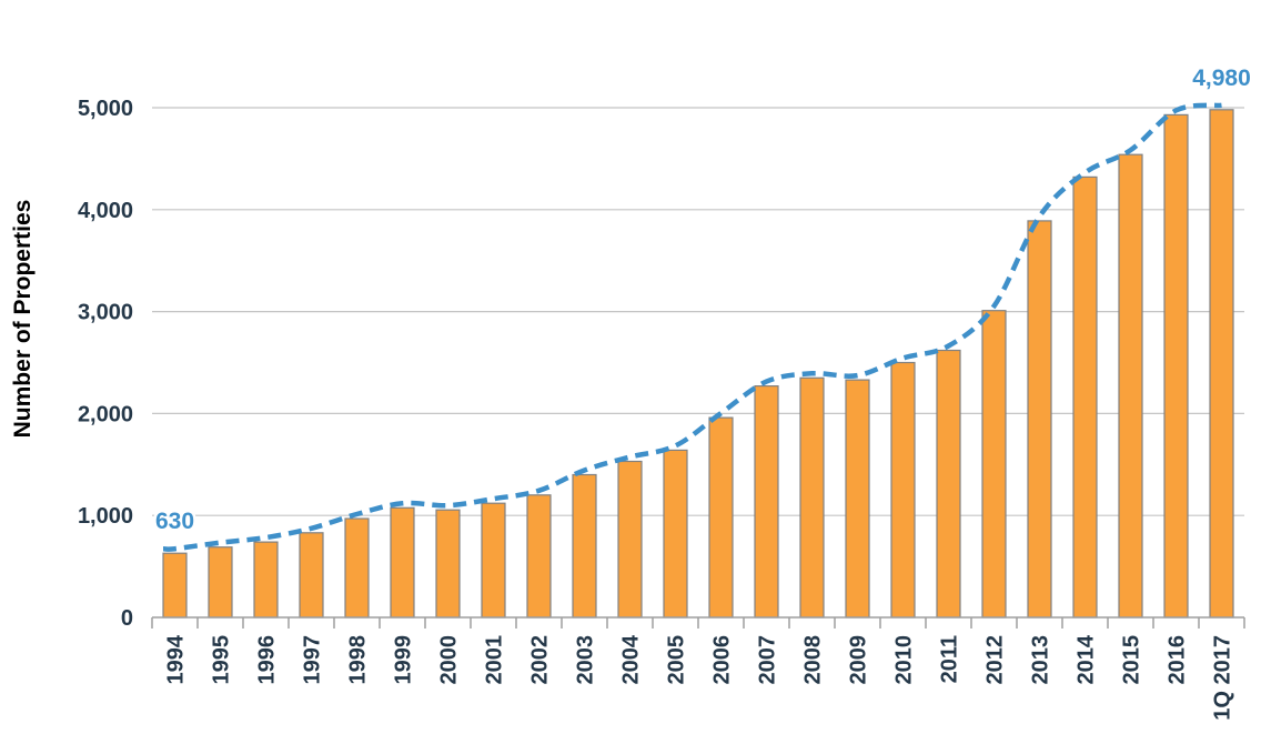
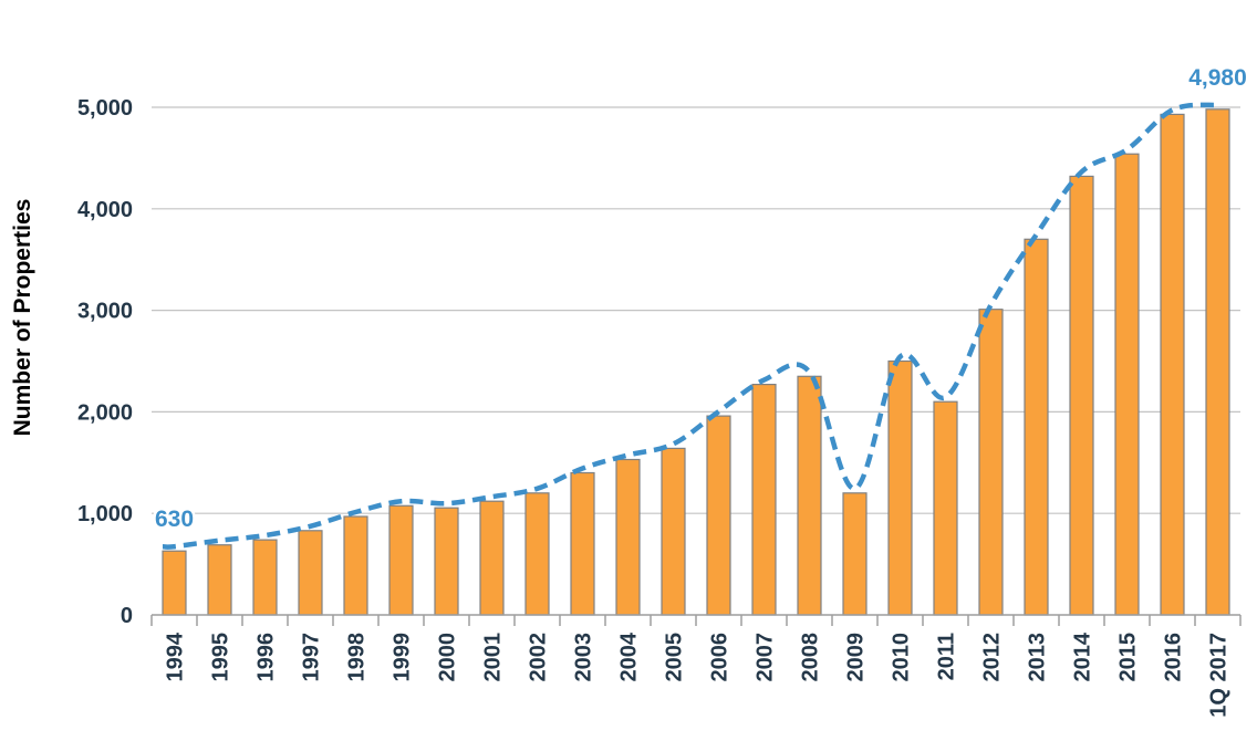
2009: 2300 -> 1200
2011: 2600 -> 2100
2013: 3900 -> 3700
